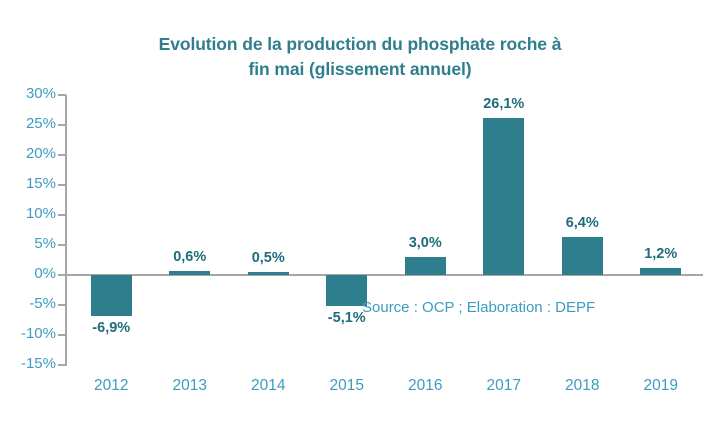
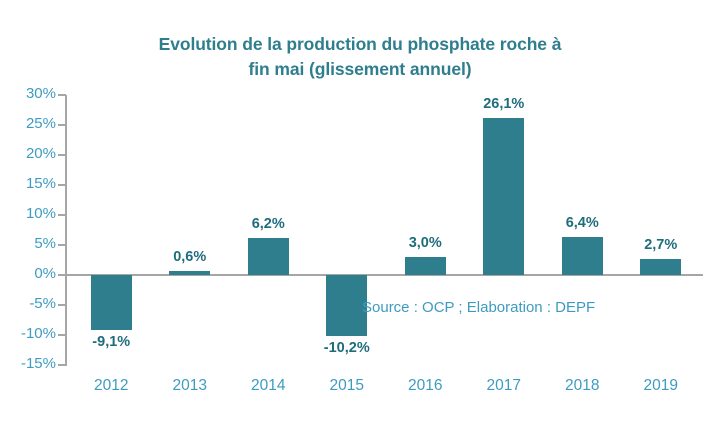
2012: -6,9% -> -9,1%
2014: 0,5% -> 6,2%
2015: -5,1% -> -10,2%
2019: 1,2% -> 2,7%
